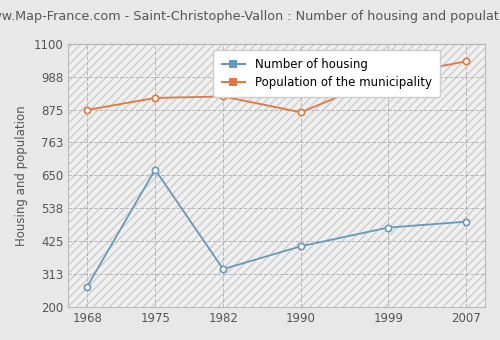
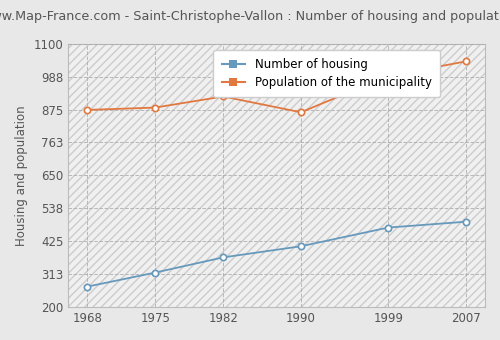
Number of housing/1975: 670 -> 318
Population of the municipality/1975: 915 -> 882
Number of housing/1982: 330 -> 370
